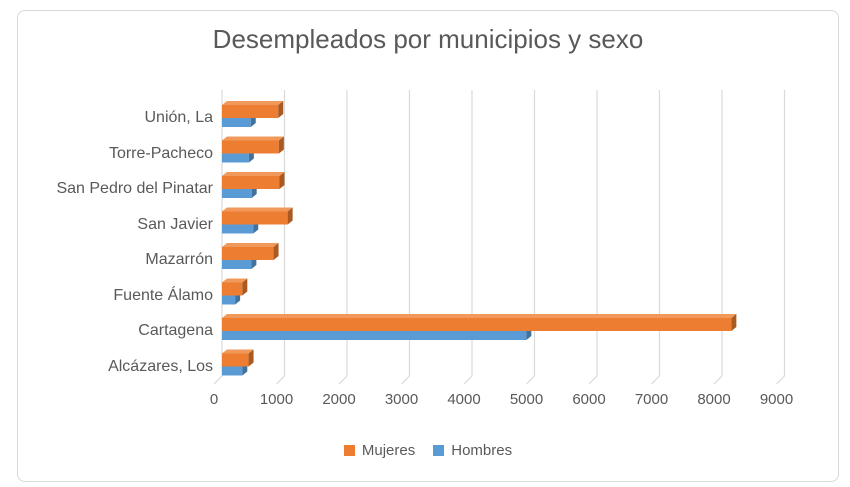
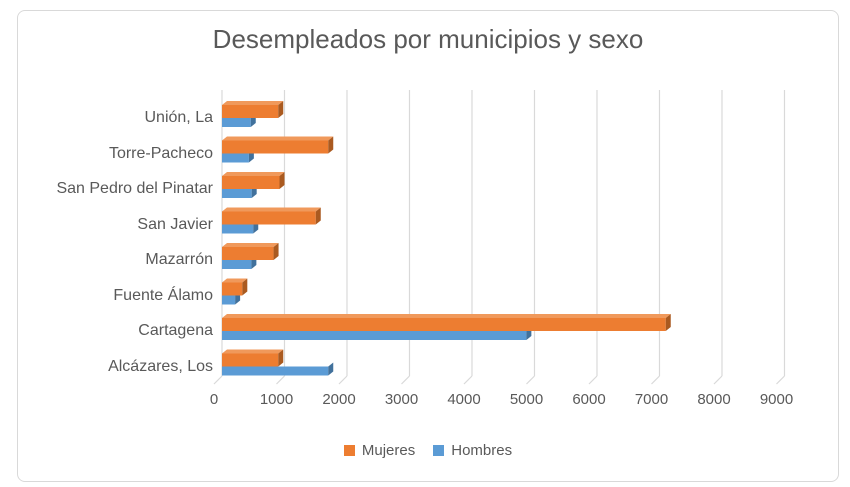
Mujeres/Torre-Pacheco: 900 -> 1700
Mujeres/San Javier: 1000 -> 1500
Mujeres/Cartagena: 8200 -> 7100
Mujeres/Alcázares, Los: 400 -> 900
Hombres/Alcázares, Los: 300 -> 1700
